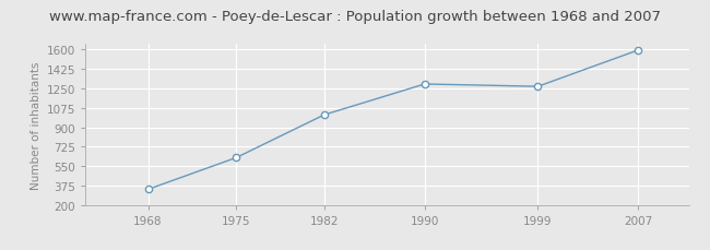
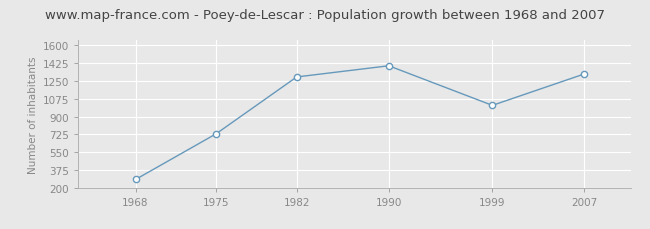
1968: 340 -> 280
1975: 620 -> 730
1982: 1010 -> 1290
1990: 1290 -> 1400
1999: 1270 -> 1010
2007: 1600 -> 1320
